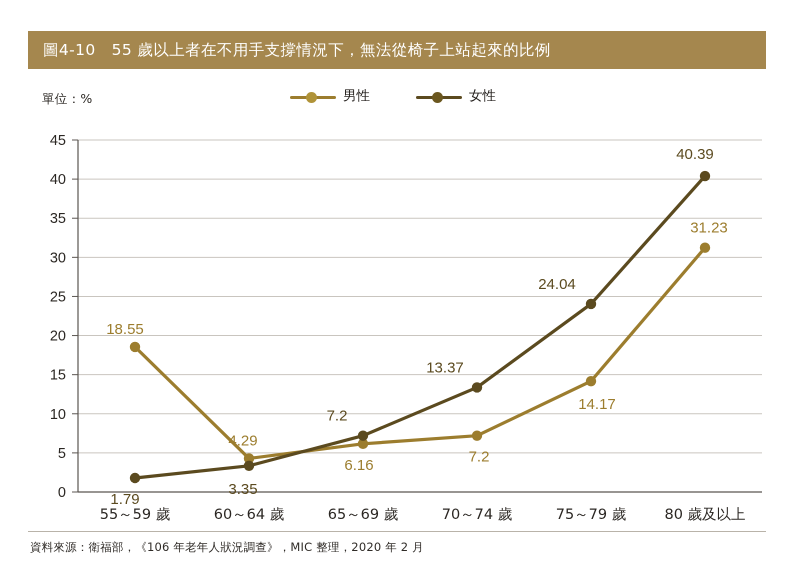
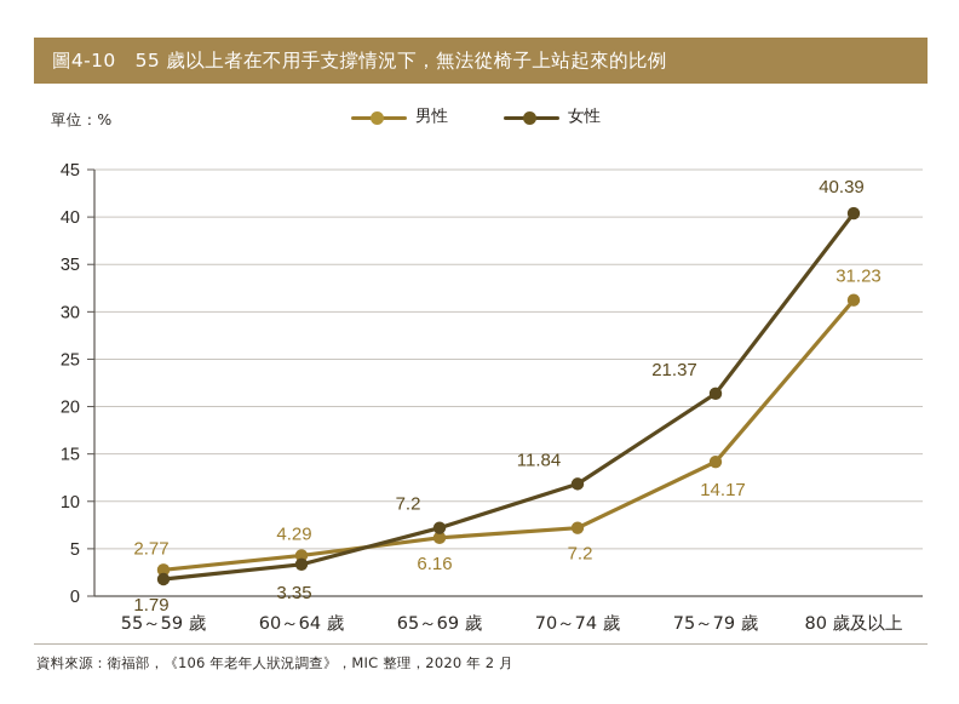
男性/55～59 歲: 18.55 -> 2.77
女性/70～74 歲: 13.37 -> 11.84
女性/75～79 歲: 24.04 -> 21.37
